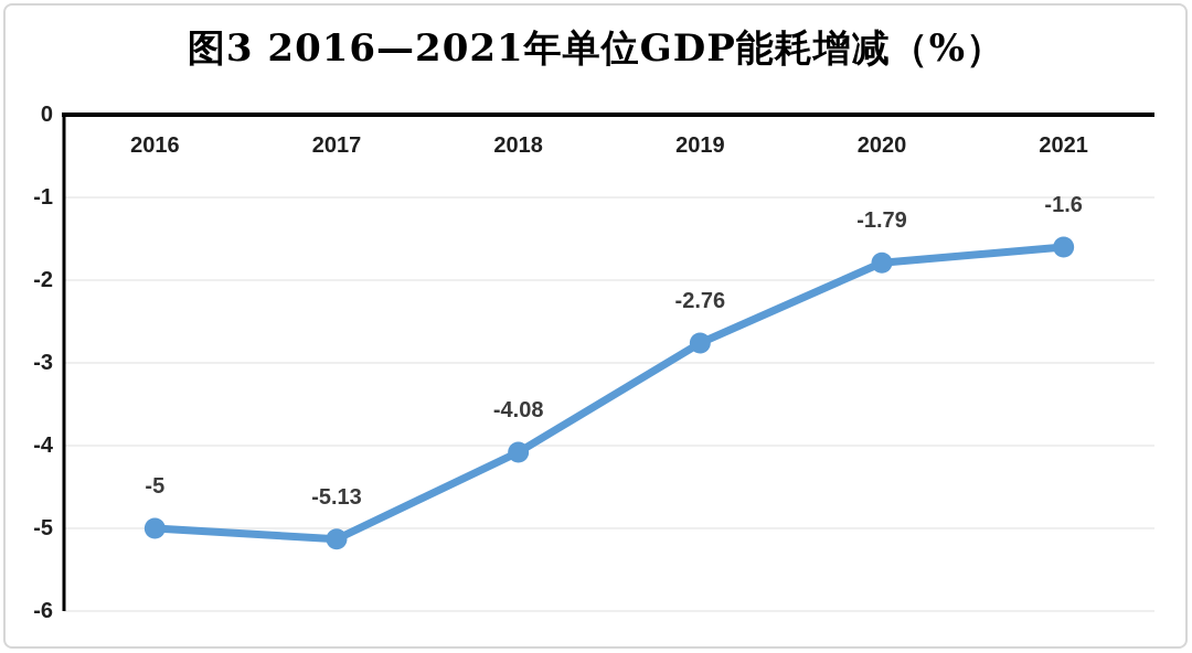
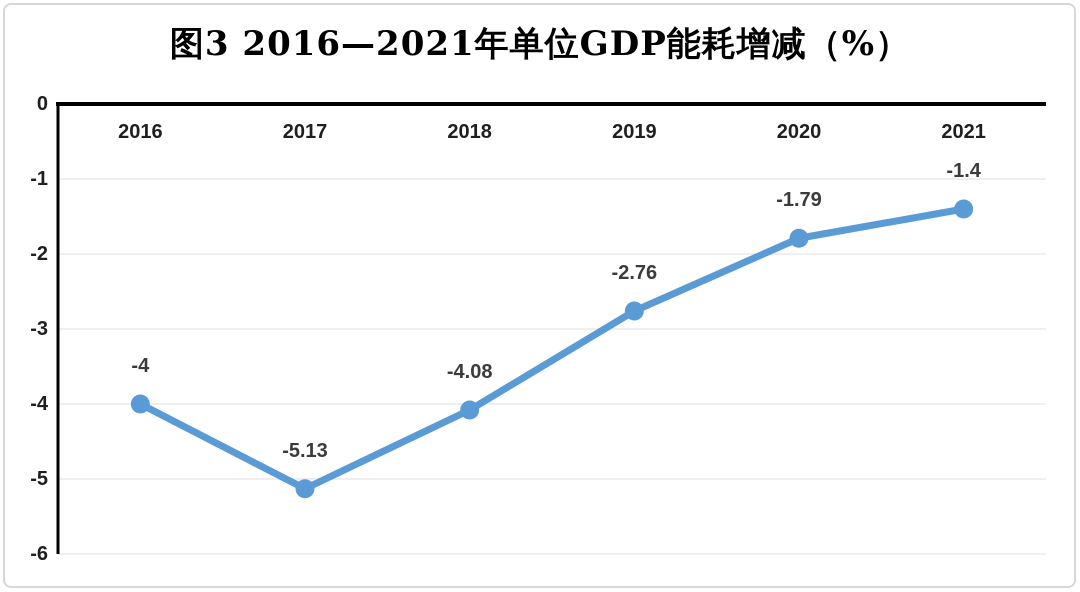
2016: -5 -> -4
2021: -1.6 -> -1.4
